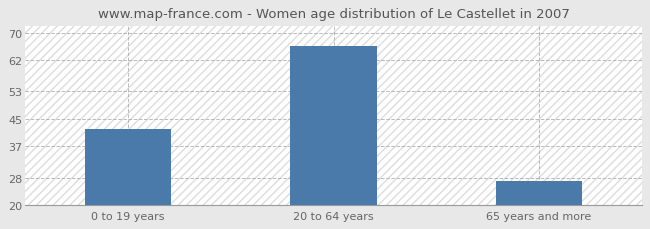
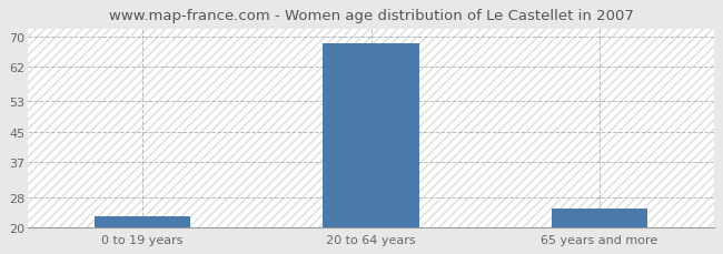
0 to 19 years: 42 -> 23
20 to 64 years: 66 -> 68
65 years and more: 27 -> 25
